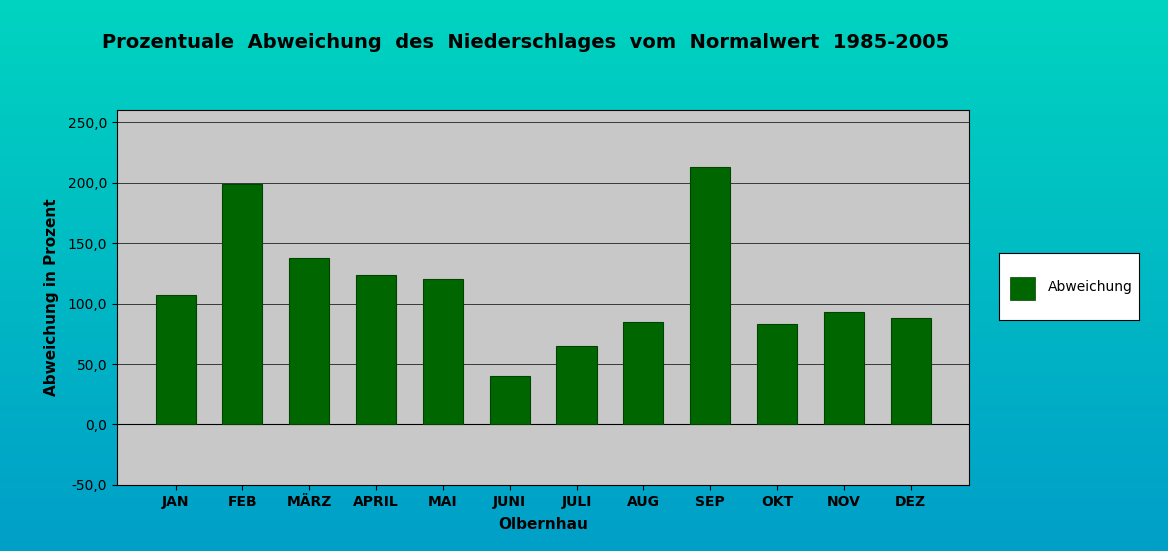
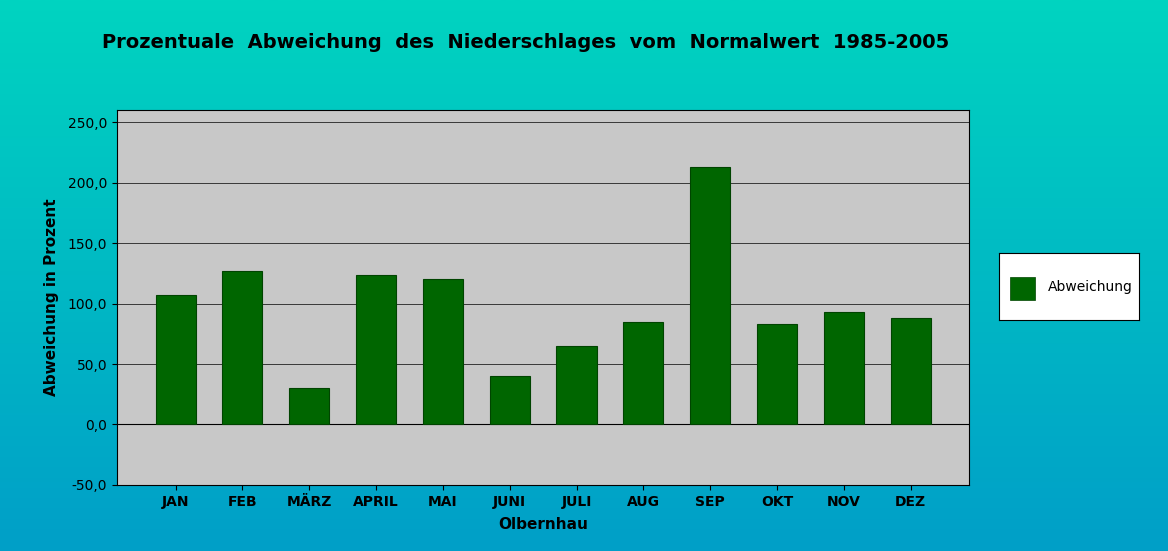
FEB: 199 -> 127
MÄRZ: 138 -> 30
